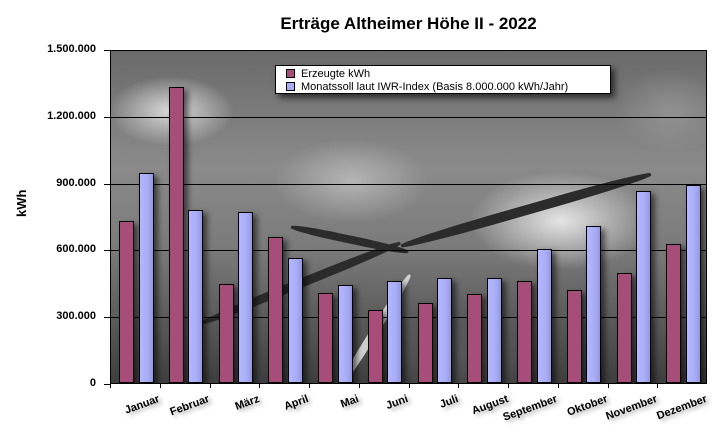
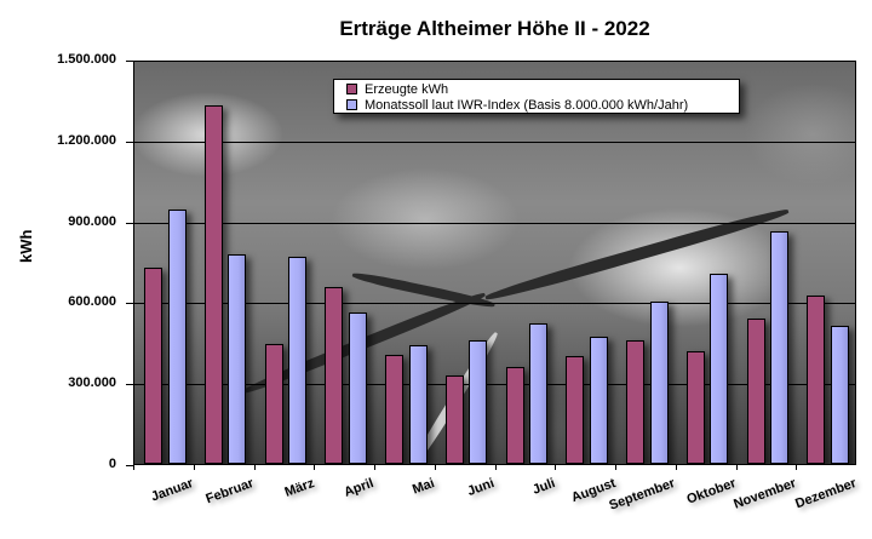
Monatssoll laut IWR-Index (Basis 8.000.000 kWh/Jahr)/Juli: 470000 -> 520000
Erzeugte kWh/November: 490000 -> 540000
Monatssoll laut IWR-Index (Basis 8.000.000 kWh/Jahr)/Dezember: 890000 -> 510000
